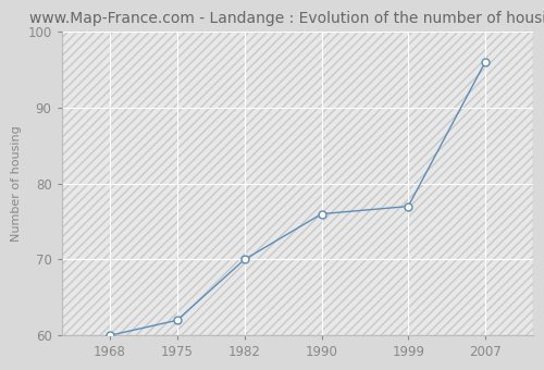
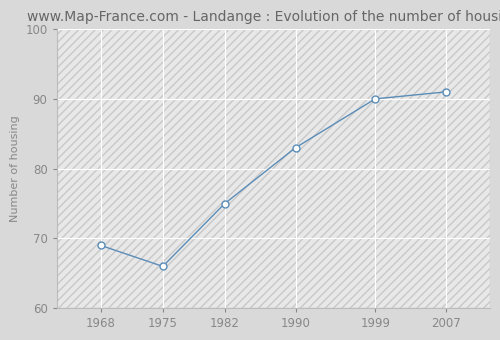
1968: 60 -> 69
1975: 62 -> 66
1982: 70 -> 75
1990: 76 -> 83
1999: 77 -> 90
2007: 96 -> 91
